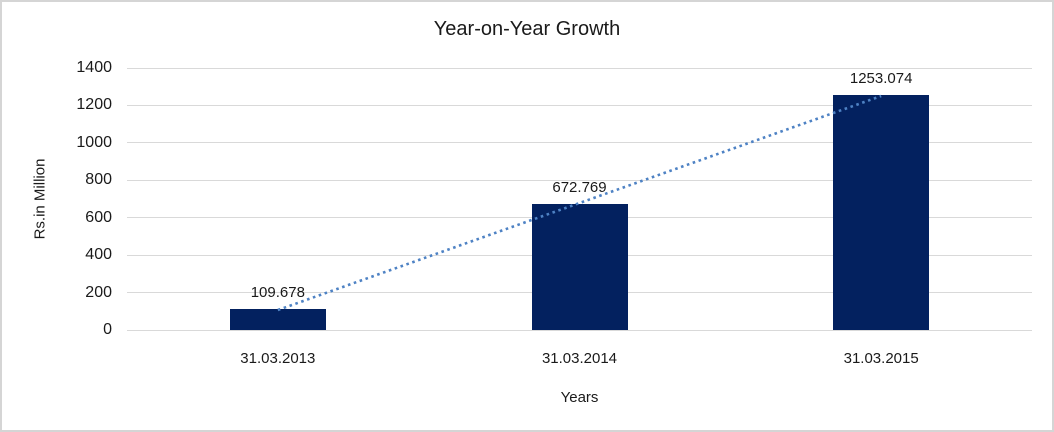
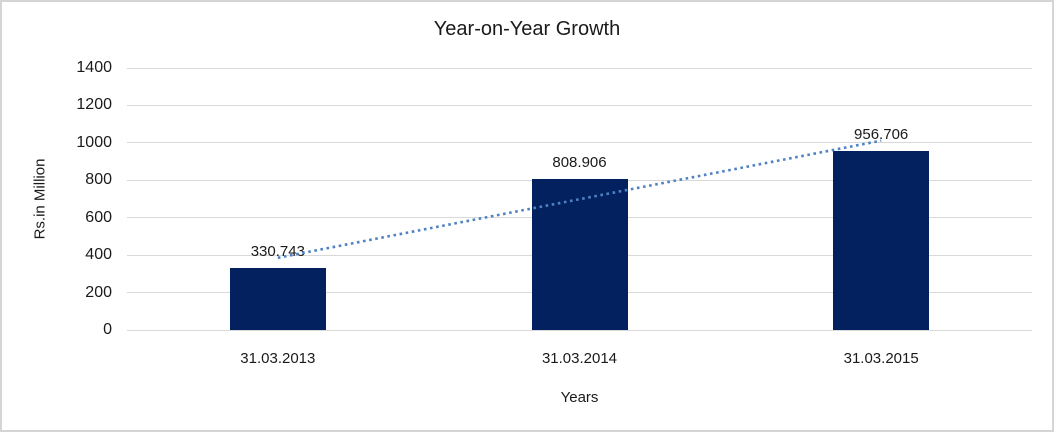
31.03.2013: 109.678 -> 330.743
31.03.2014: 672.769 -> 808.906
31.03.2015: 1253.074 -> 956.706
